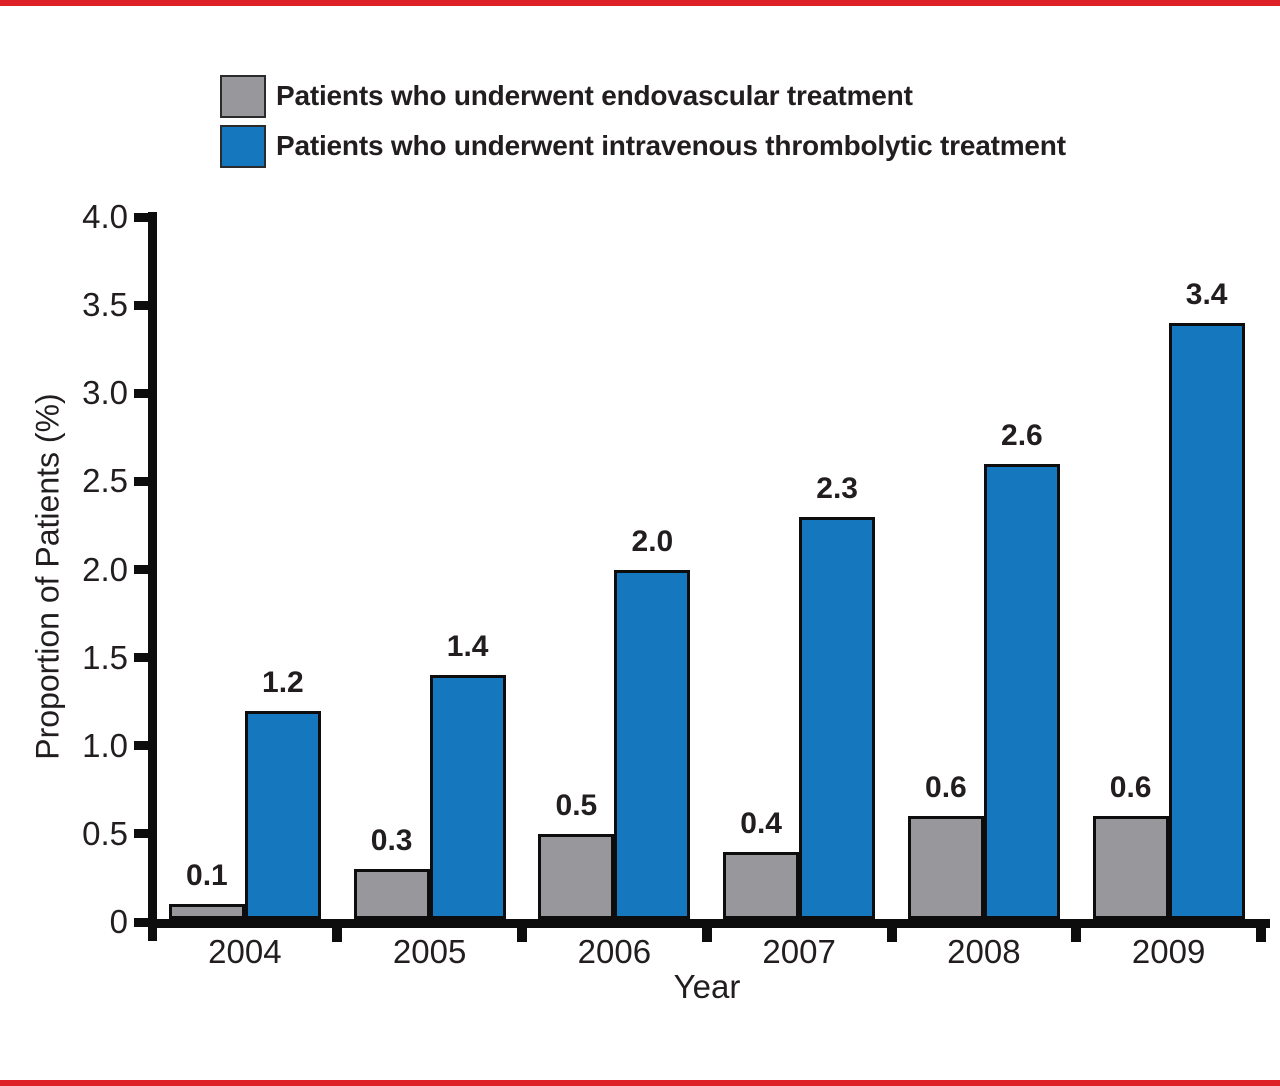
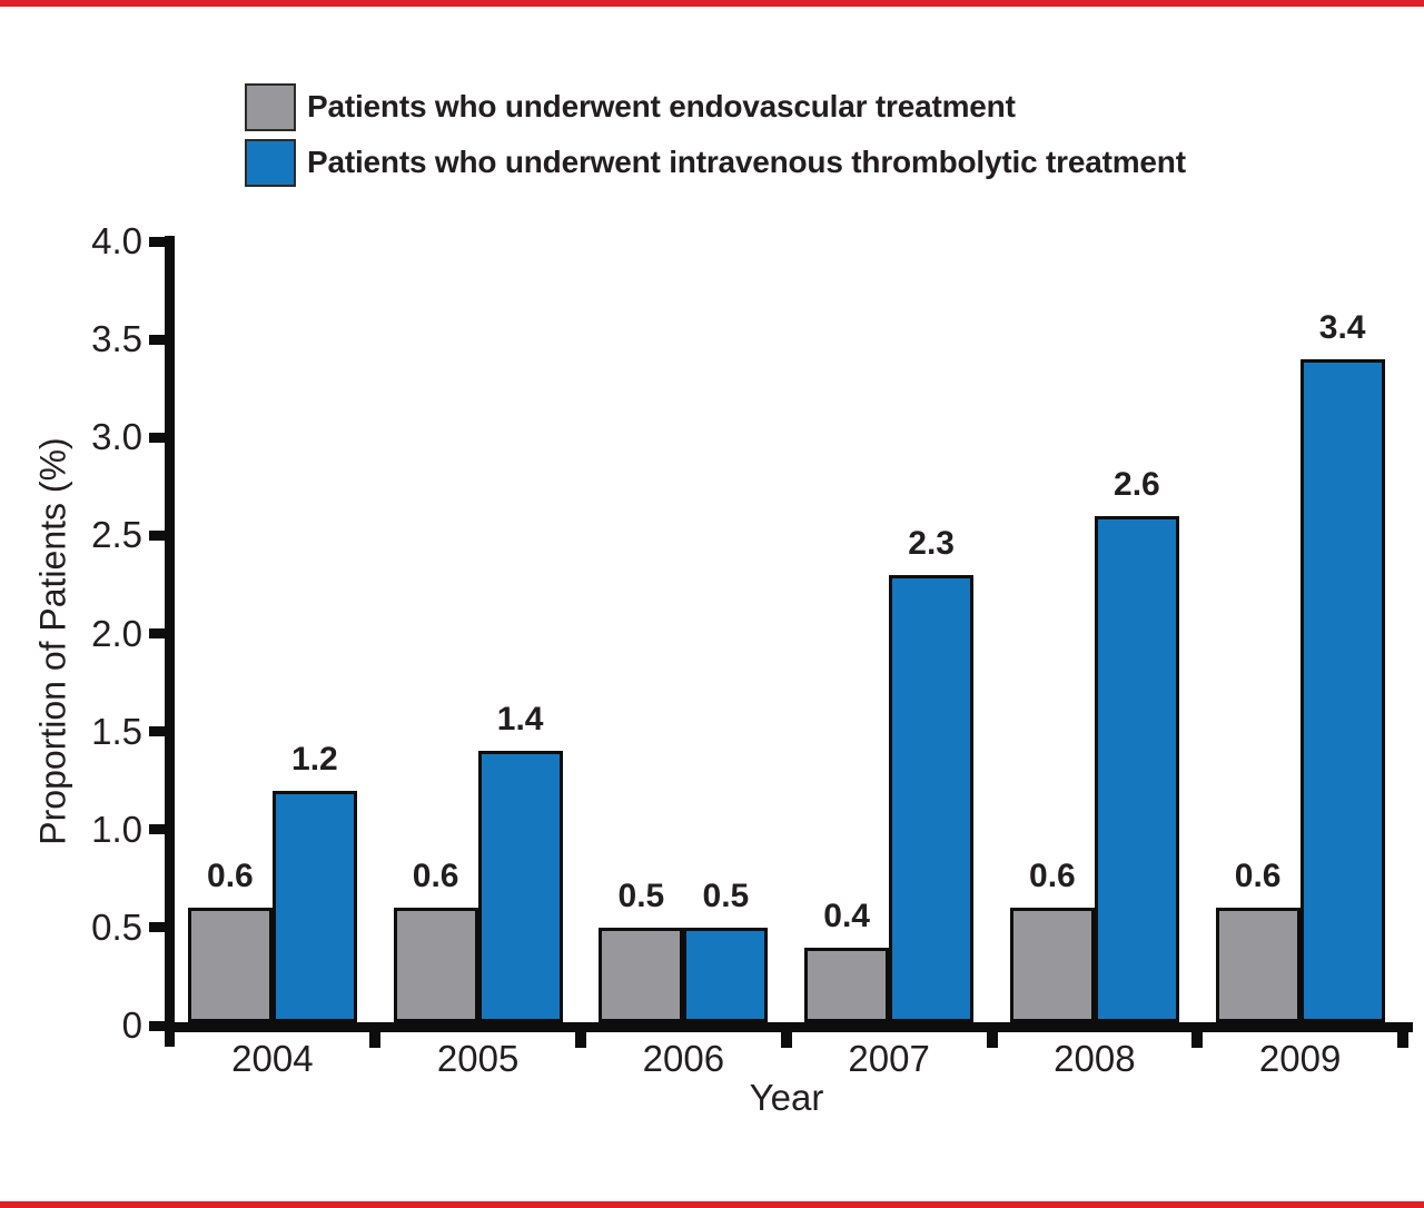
Patients who underwent endovascular treatment/2004: 0.1 -> 0.6
Patients who underwent endovascular treatment/2005: 0.3 -> 0.6
Patients who underwent intravenous thrombolytic treatment/2006: 2.0 -> 0.5
